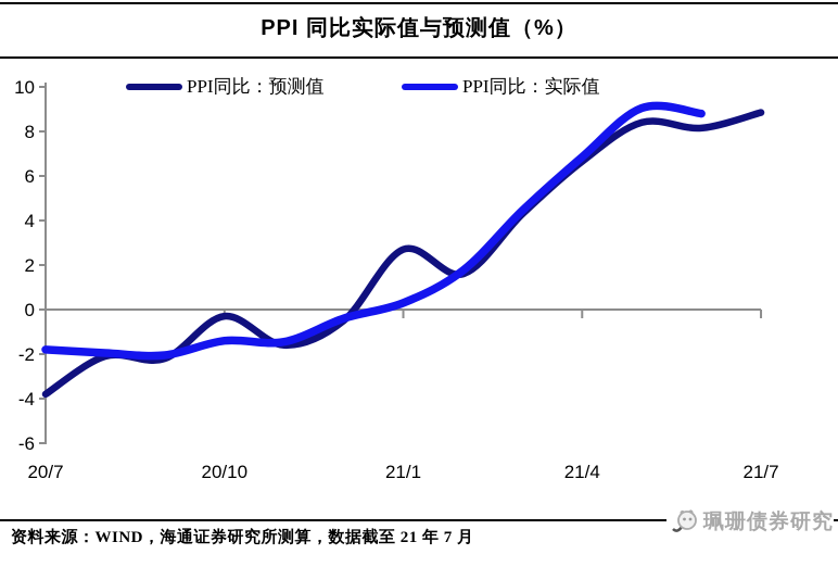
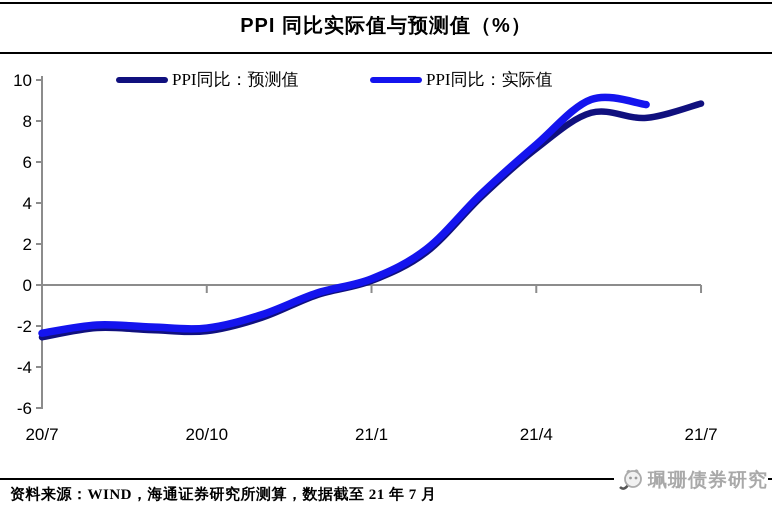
PPI同比：预测值/20/7: -3.8 -> -2.5
PPI同比：实际值/20/7: -1.8 -> -2.4
PPI同比：预测值/20/10: -0.3 -> -2.2
PPI同比：实际值/20/10: -1.4 -> -2.1
PPI同比：预测值/21/1: 2.7 -> 0.2
